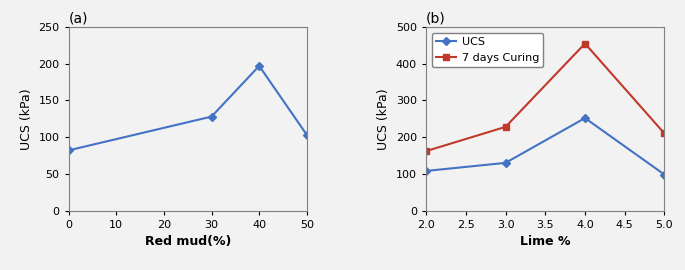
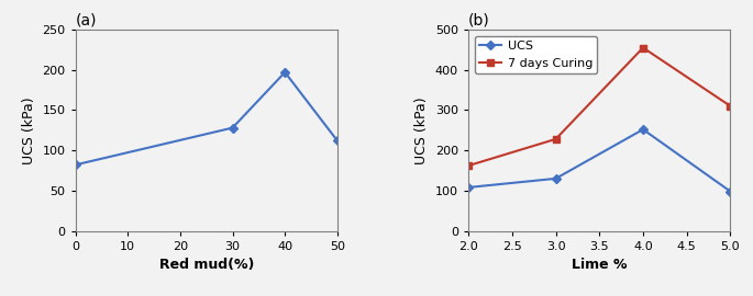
(a)/50: 103 -> 112
(b)/7 days Curing/5.0: 210 -> 310
